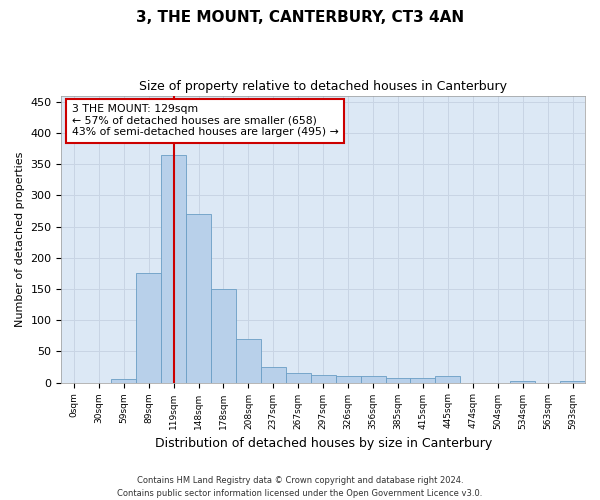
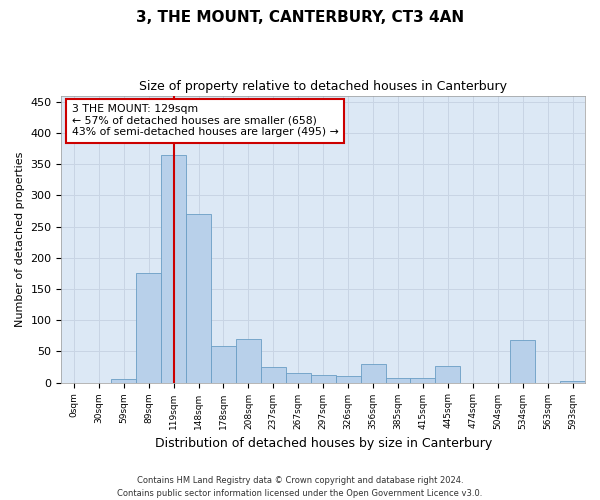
178sqm: 150 -> 58
356sqm: 10 -> 30
445sqm: 10 -> 26
534sqm: 2 -> 68
